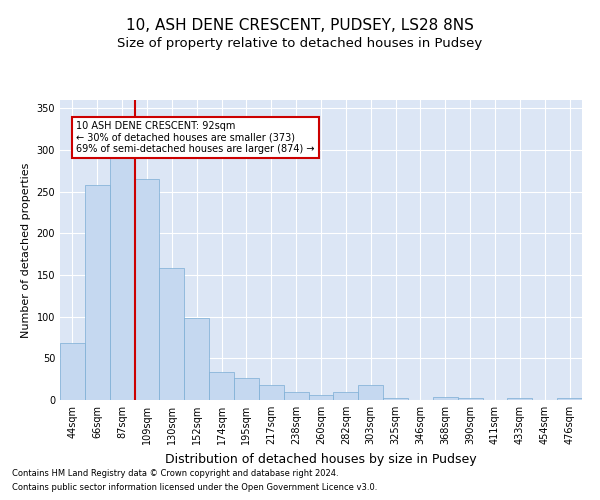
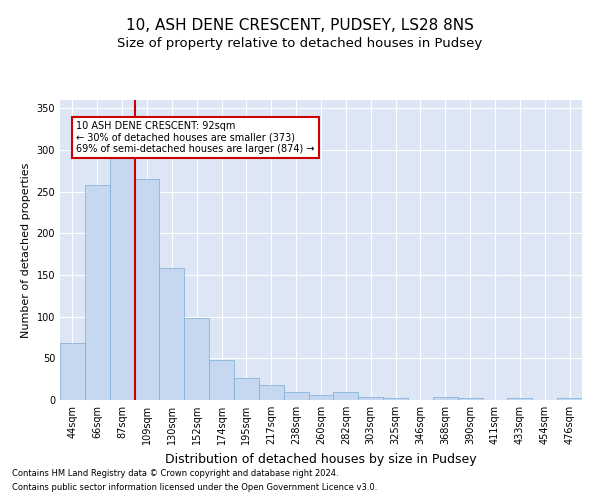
174sqm: 34 -> 48
303sqm: 18 -> 4
